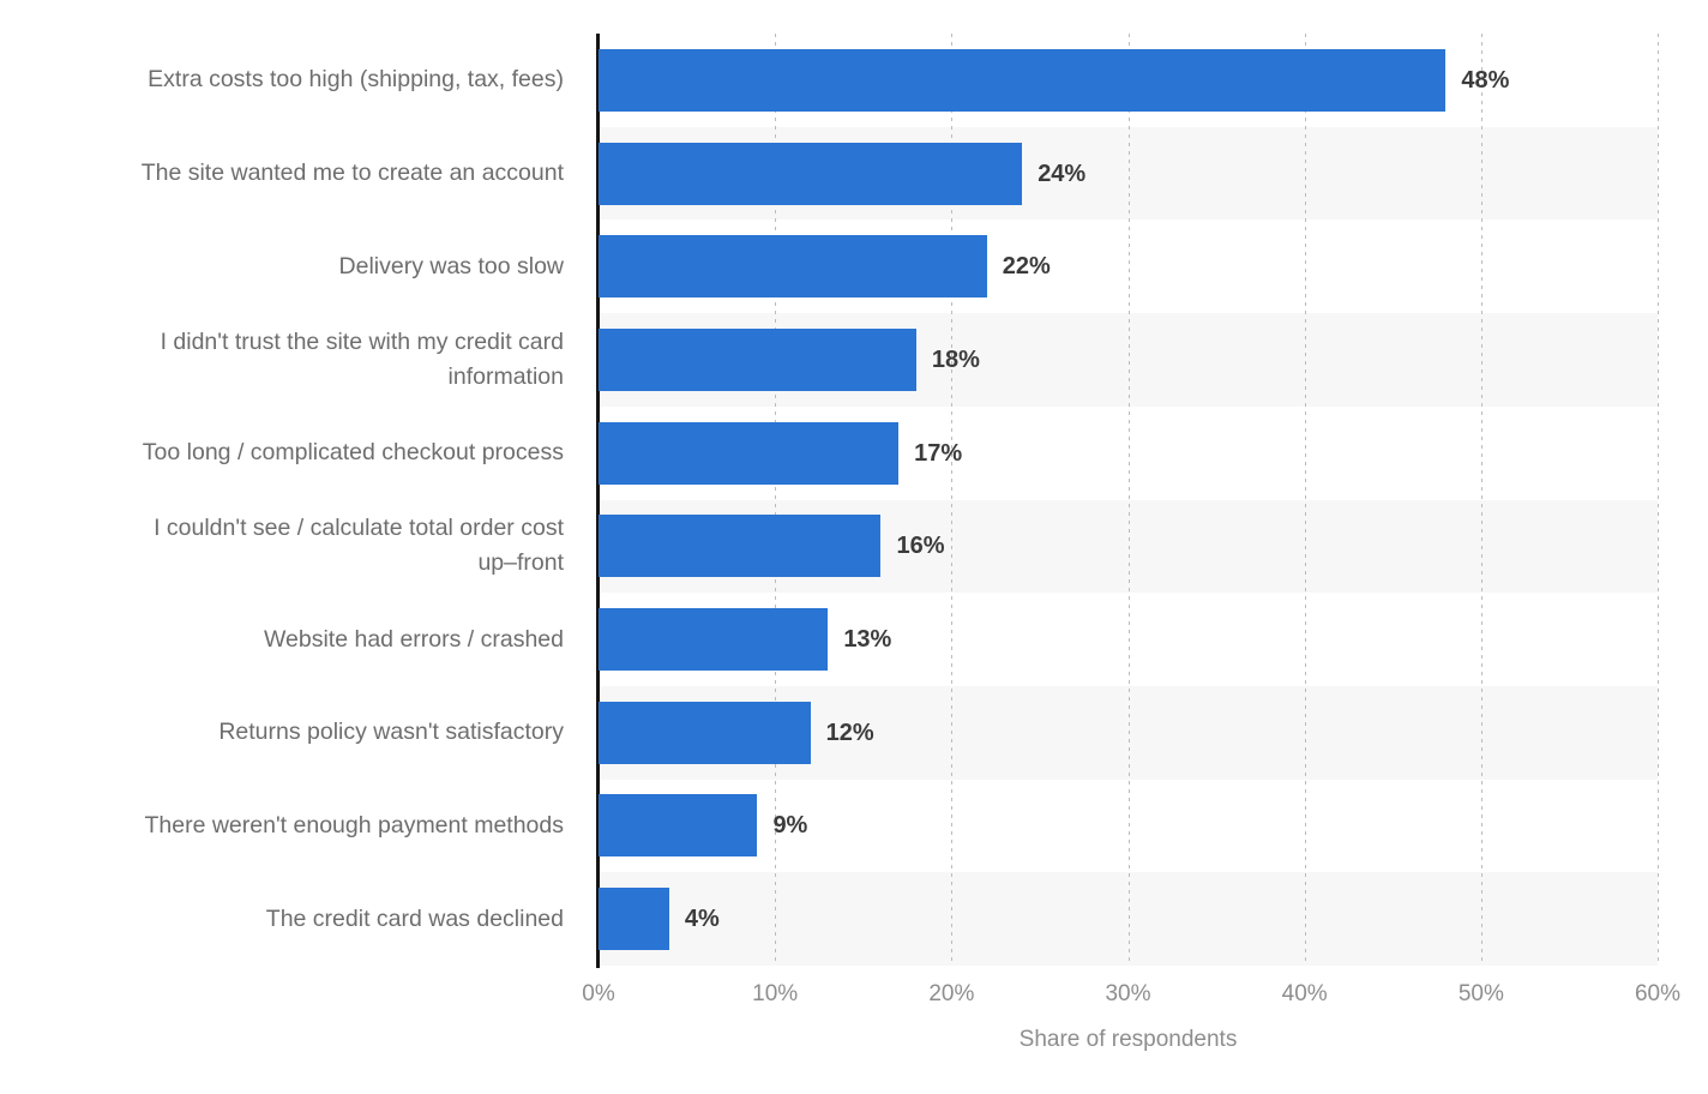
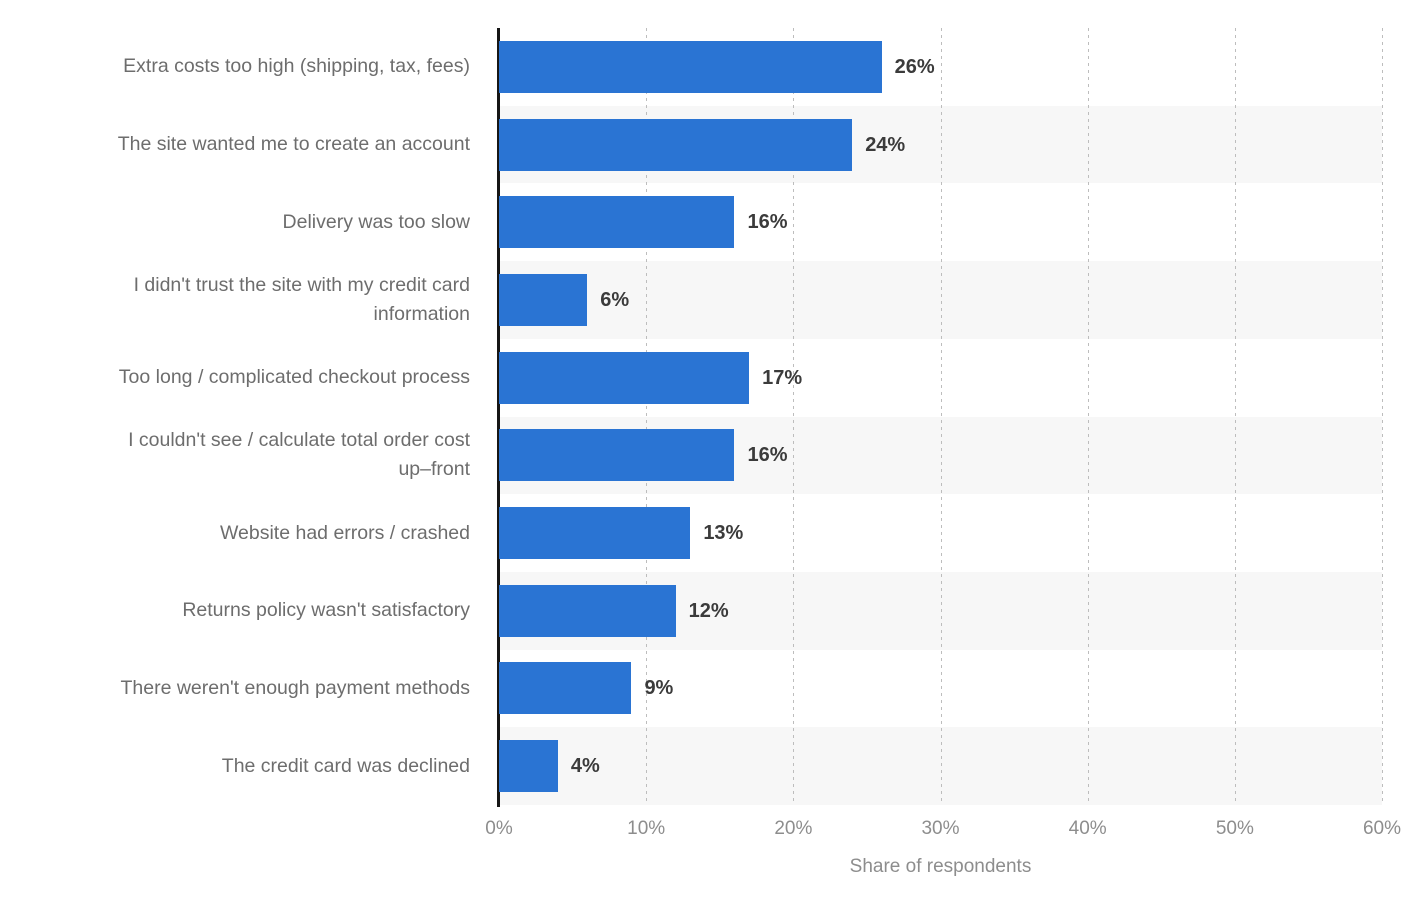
Extra costs too high (shipping, tax, fees): 48% -> 26%
Delivery was too slow: 22% -> 16%
I didn't trust the site with my credit card information: 18% -> 6%
